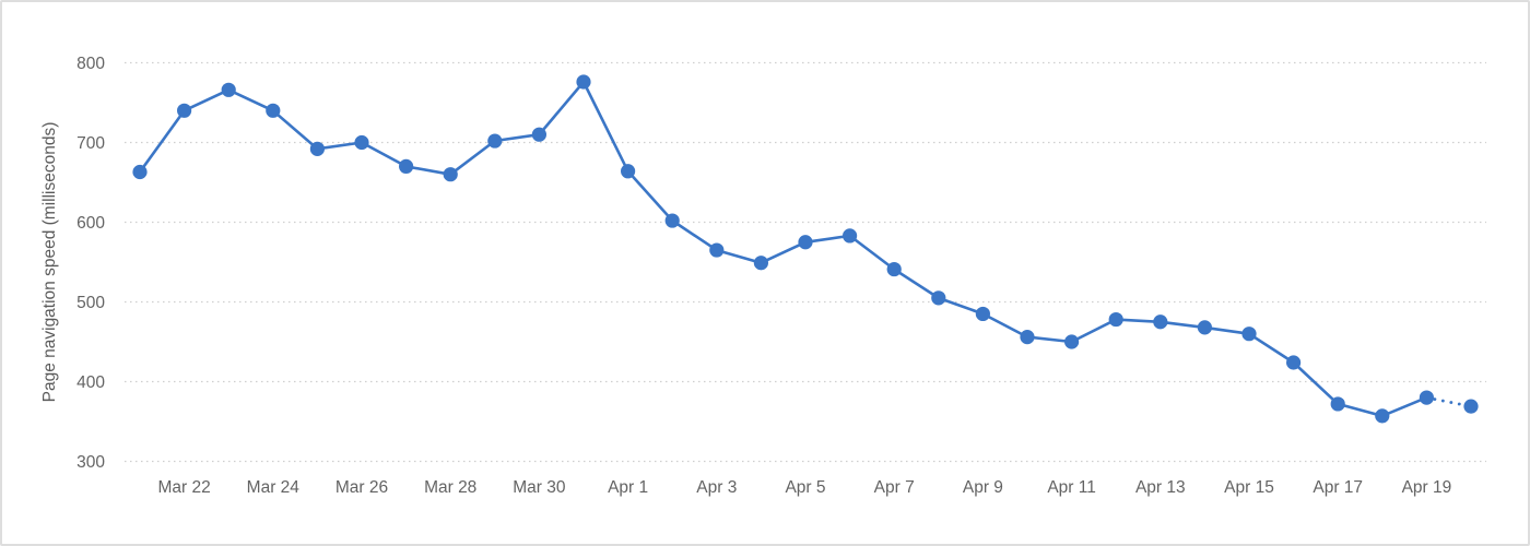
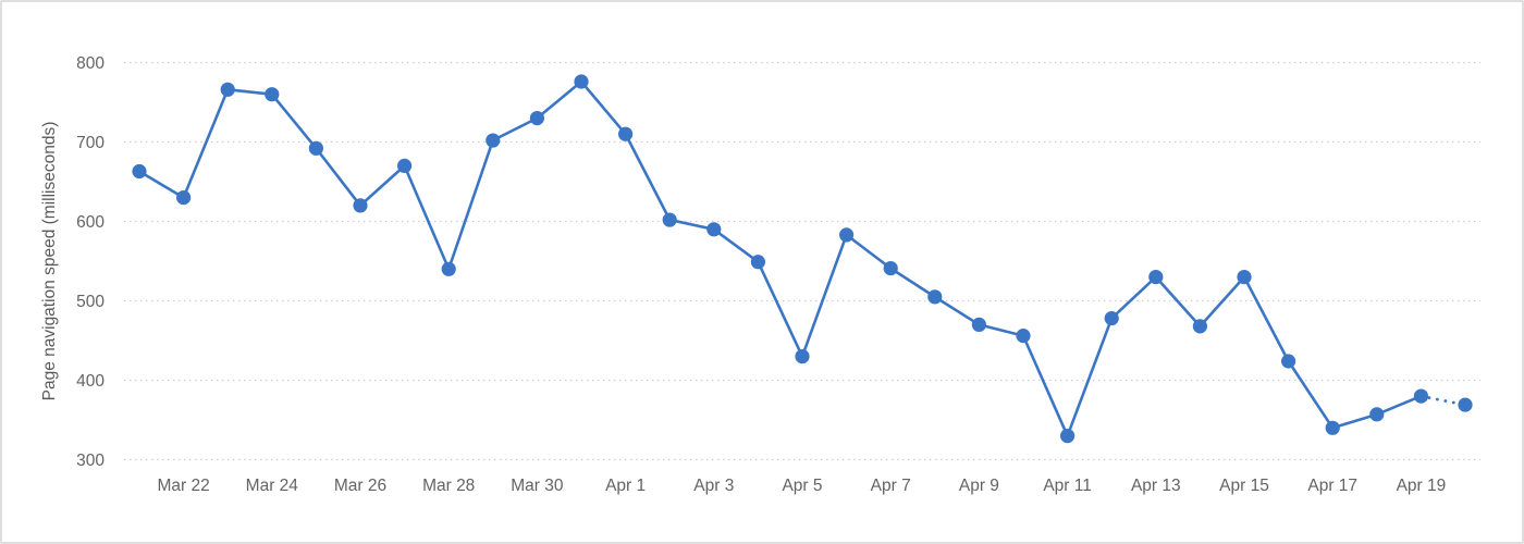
Mar 22: 740 -> 630
Mar 24: 740 -> 760
Mar 26: 700 -> 620
Mar 28: 660 -> 540
Mar 30: 710 -> 730
Apr 1: 660 -> 710
Apr 3: 560 -> 590
Apr 5: 580 -> 430
Apr 9: 480 -> 470
Apr 11: 450 -> 330
Apr 13: 480 -> 530
Apr 15: 460 -> 530
Apr 17: 370 -> 340
